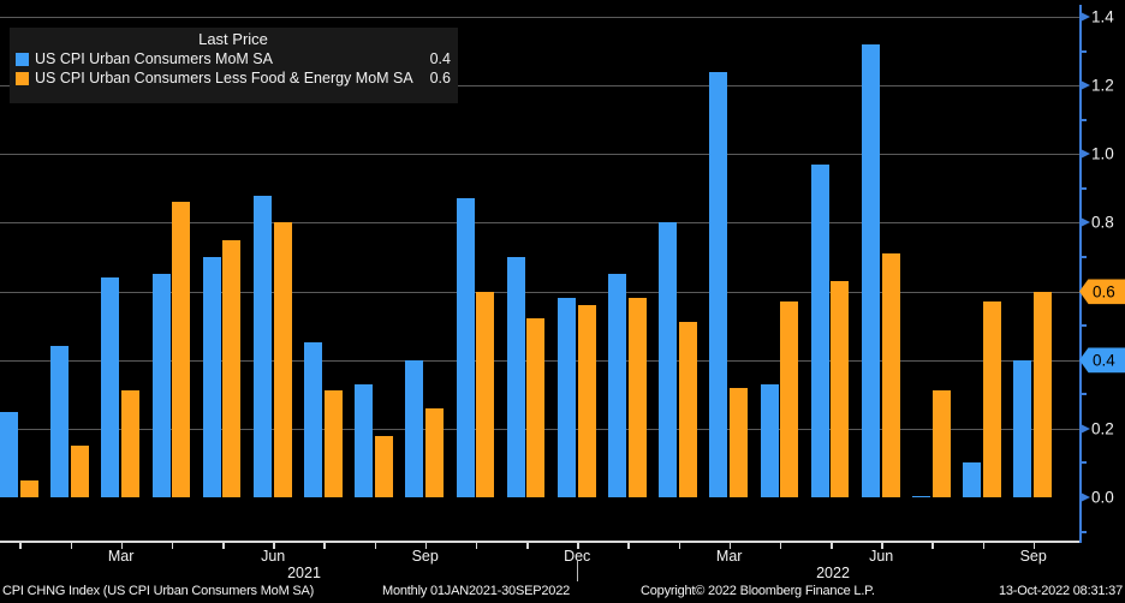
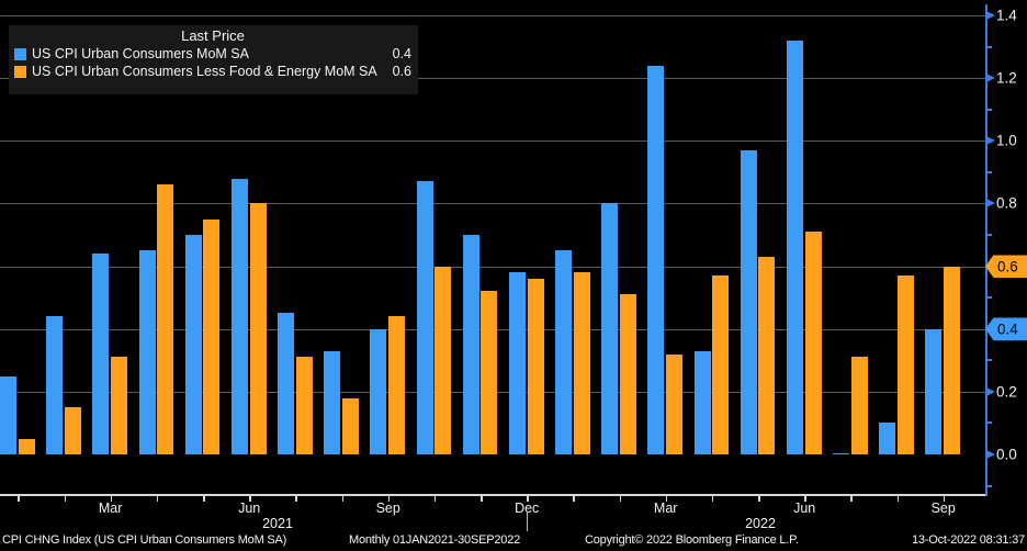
US CPI Urban Consumers Less Food & Energy MoM SA/Sep 2021: 0.26 -> 0.44
